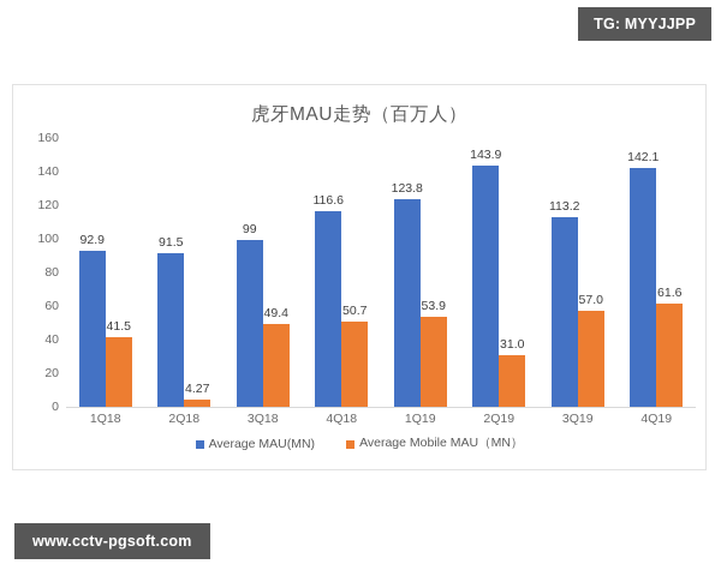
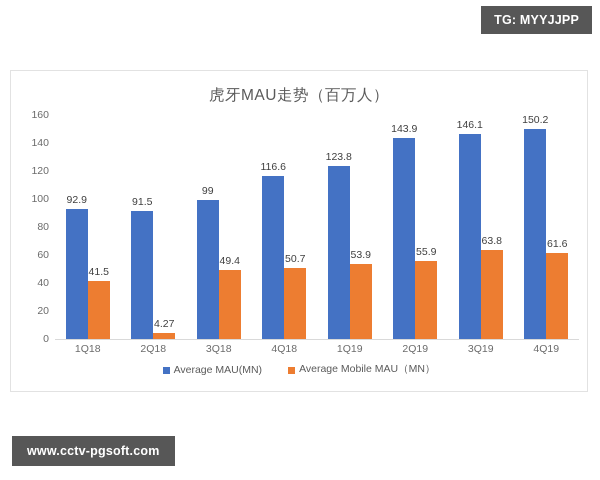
Average Mobile MAU（MN）/2Q19: 31.0 -> 55.9
Average MAU(MN)/3Q19: 113.2 -> 146.1
Average Mobile MAU（MN）/3Q19: 57.0 -> 63.8
Average MAU(MN)/4Q19: 142.1 -> 150.2
